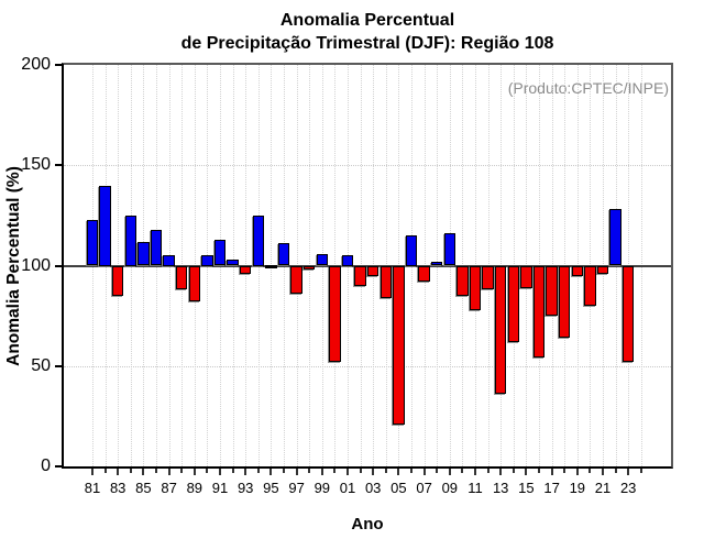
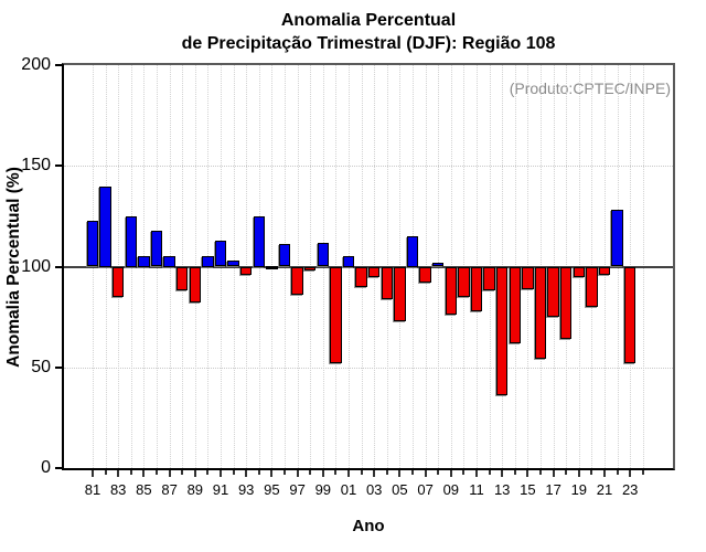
85: 112 -> 105
99: 106 -> 112
05: 21 -> 73
09: 116 -> 76
